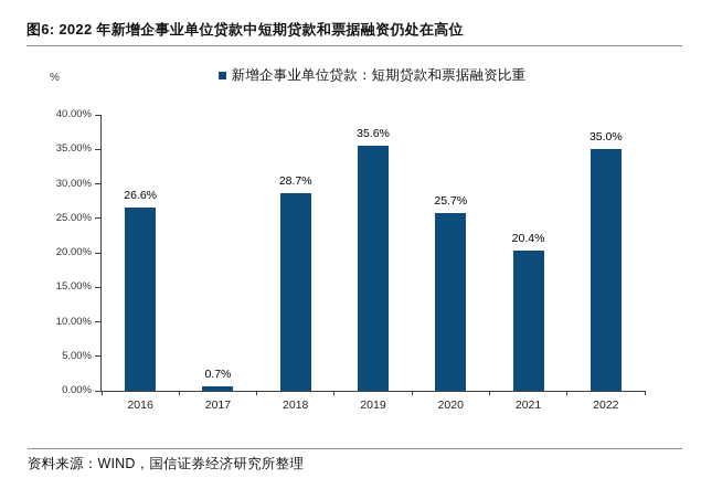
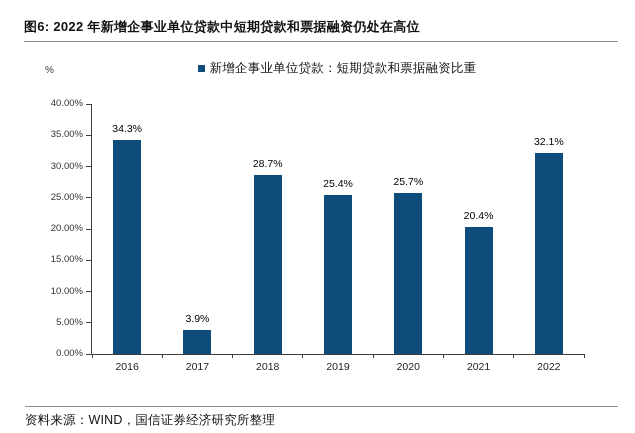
2016: 26.6% -> 34.3%
2017: 0.7% -> 3.9%
2019: 35.6% -> 25.4%
2022: 35.0% -> 32.1%
